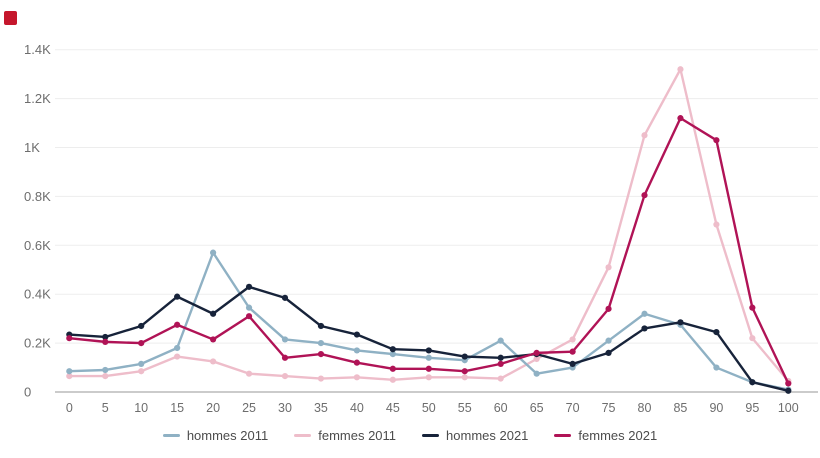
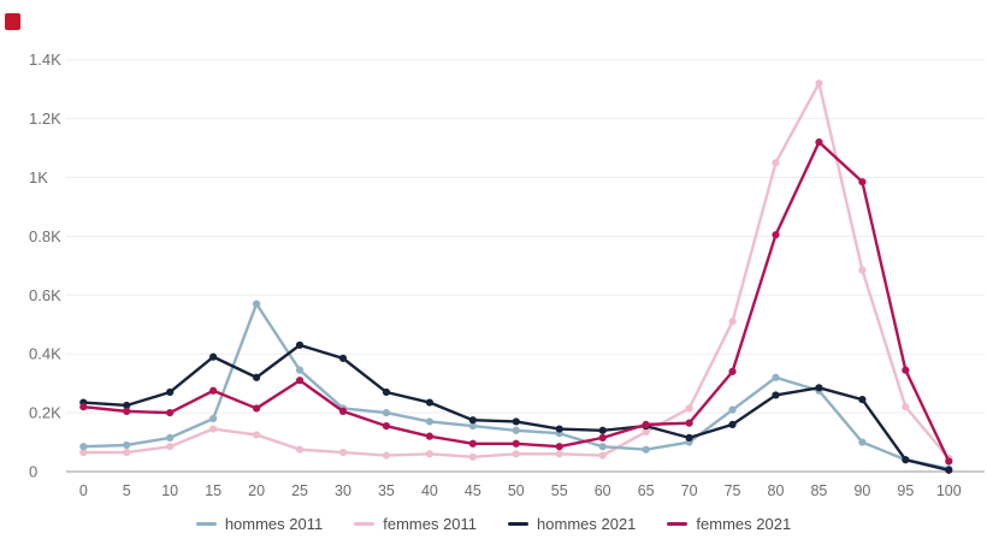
femmes 2021/30: 0.14K -> 0.20K
hommes 2011/60: 0.21K -> 0.08K
femmes 2021/90: 1.03K -> 0.98K
